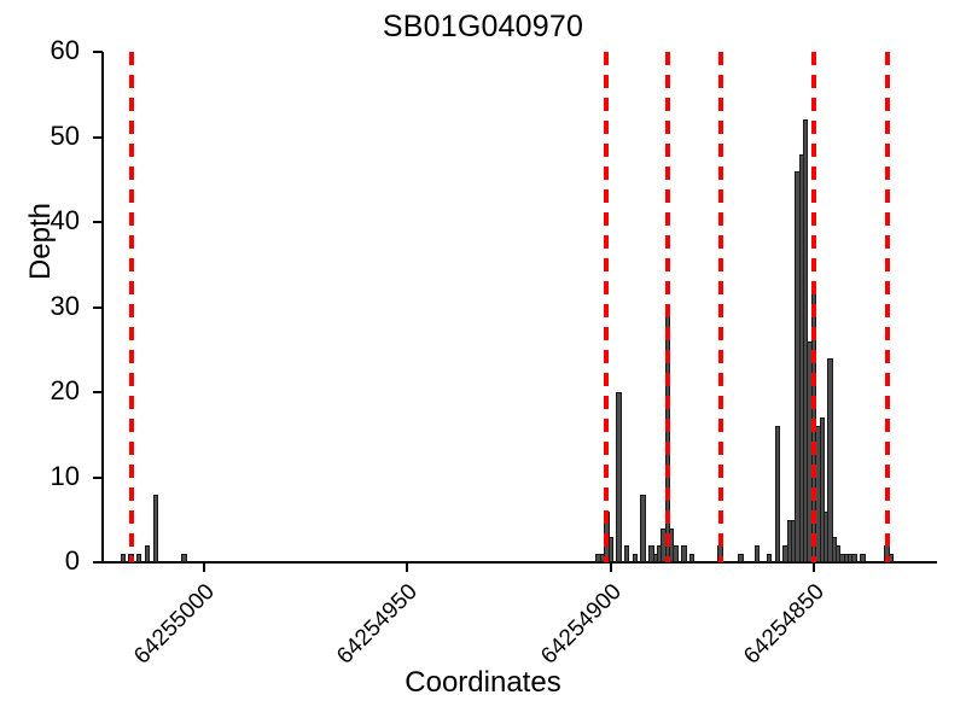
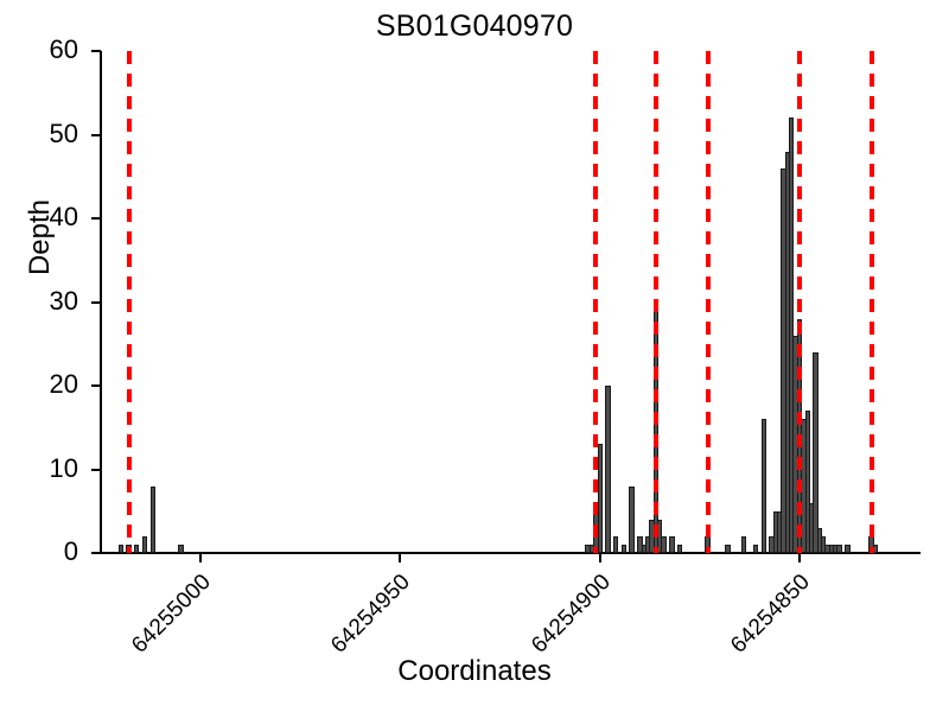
64254900: 3 -> 13
64254850: 32 -> 28
